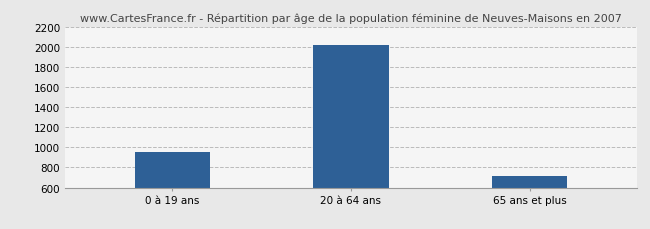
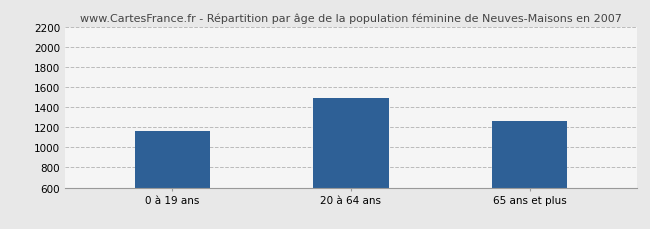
0 à 19 ans: 950 -> 1160
20 à 64 ans: 2020 -> 1490
65 ans et plus: 720 -> 1260
